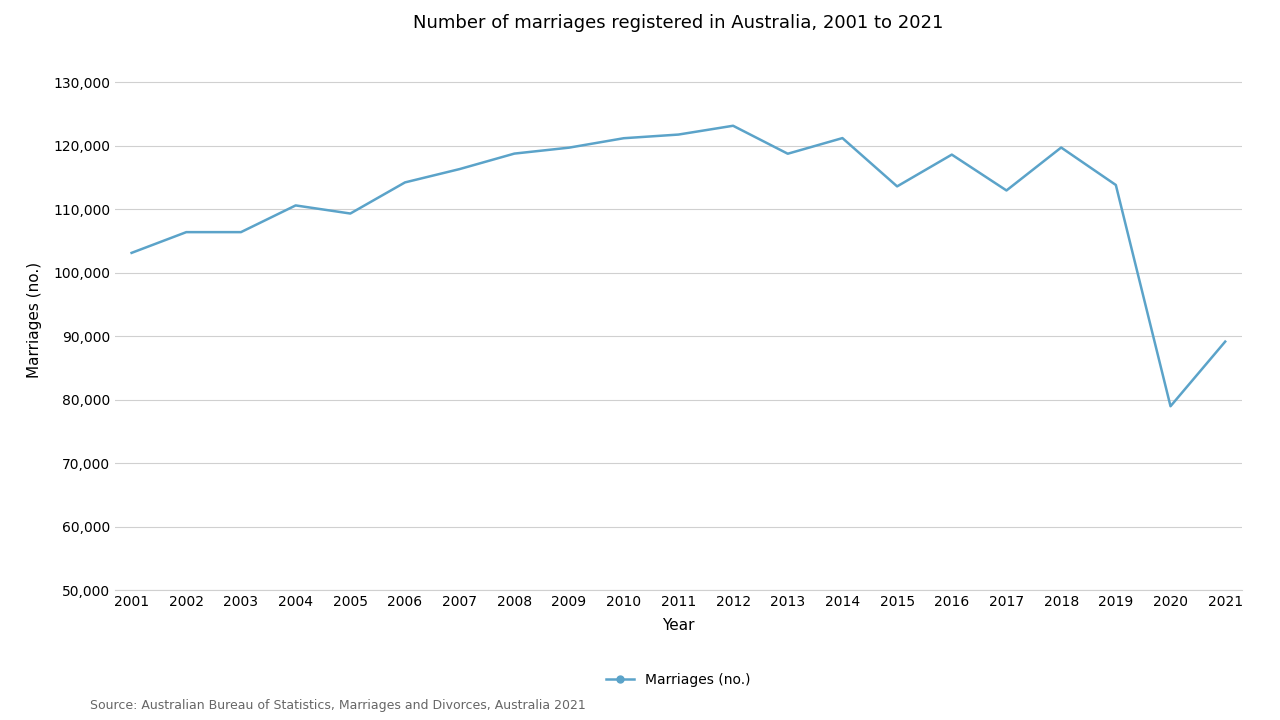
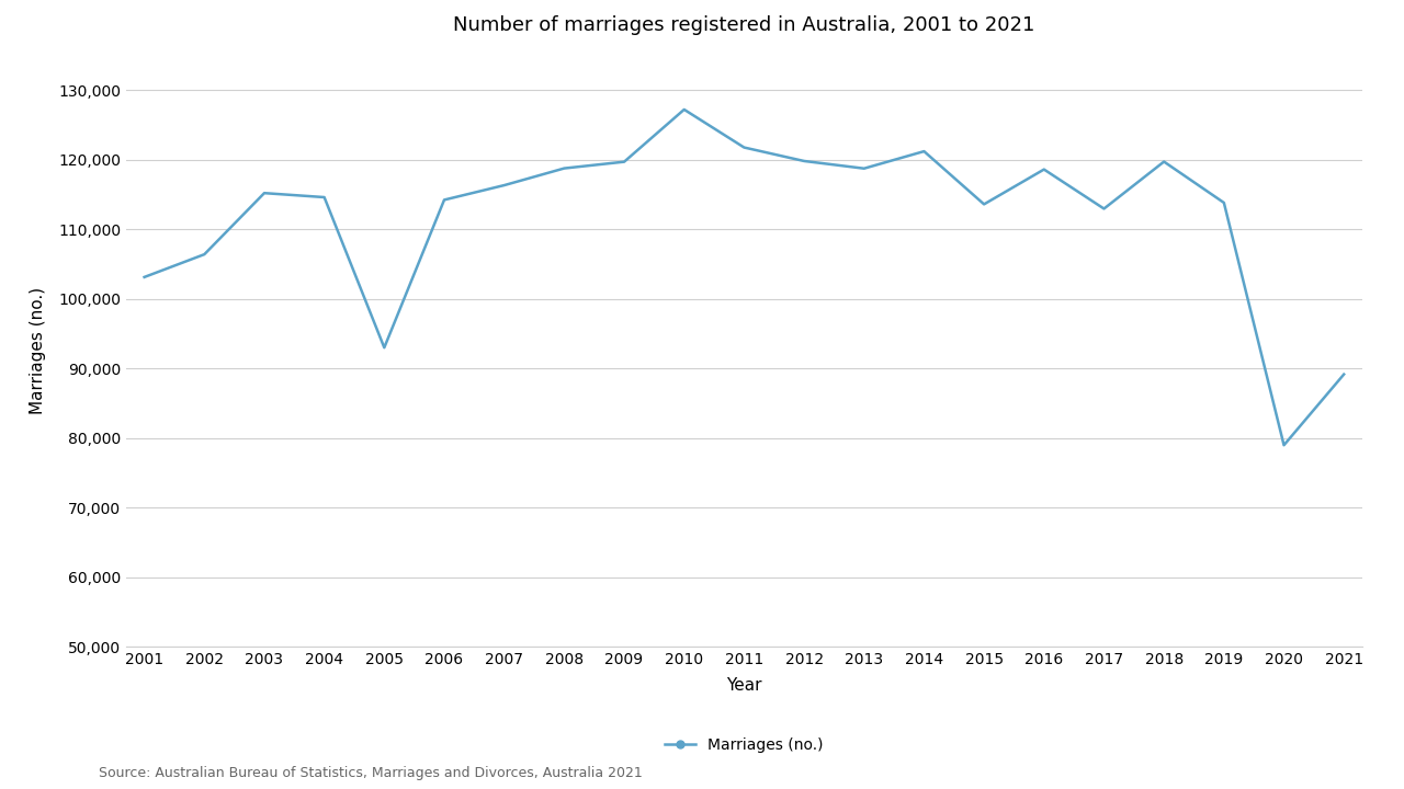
2003: 106,400 -> 115,200
2004: 110,600 -> 114,600
2005: 109,300 -> 93,000
2010: 121,200 -> 127,200
2012: 123,100 -> 119,800
